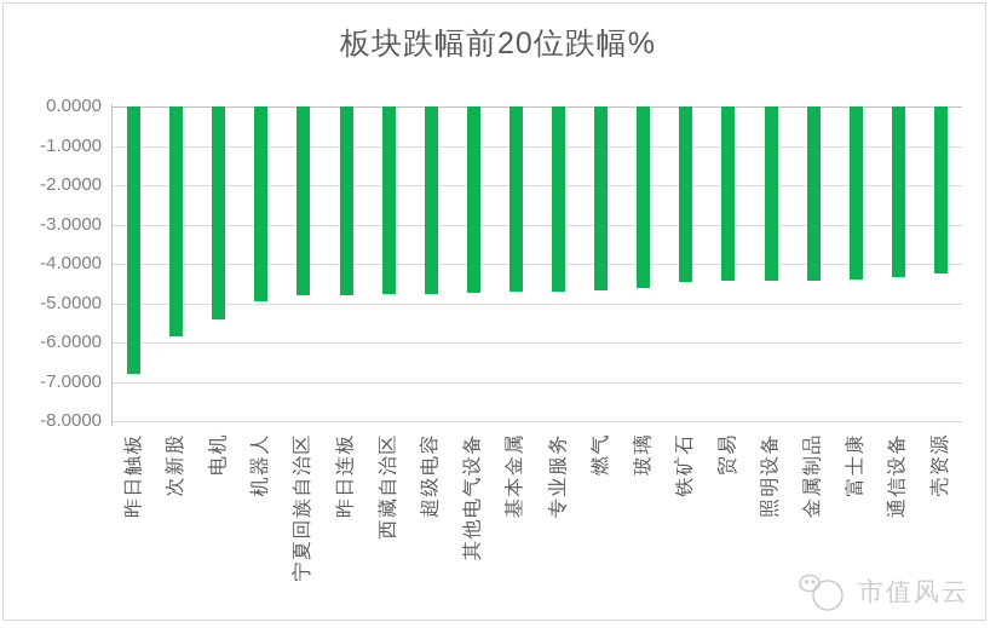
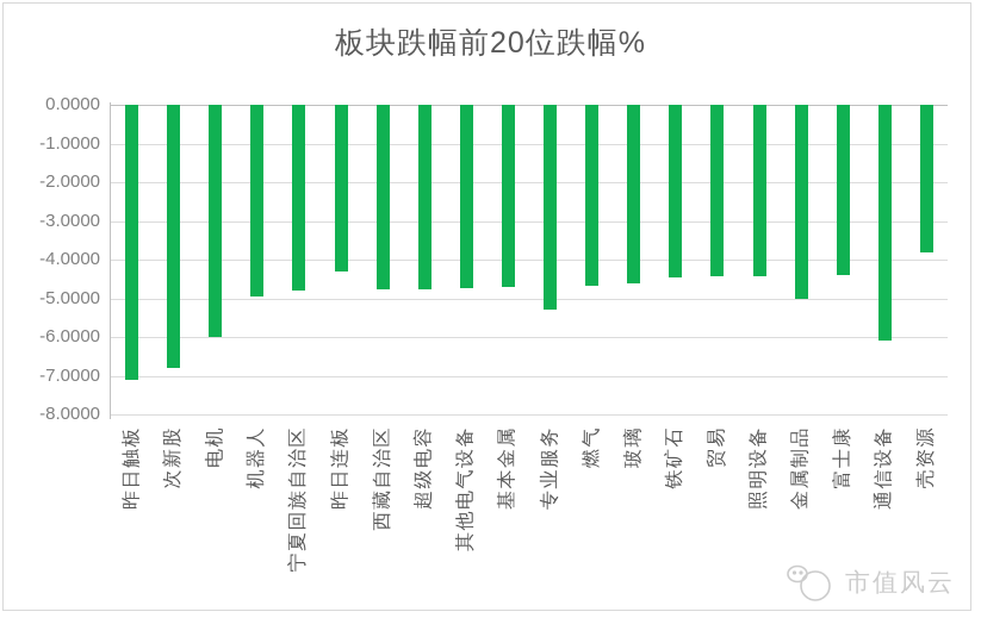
昨日触板: -6.8 -> -7.1
次新股: -5.9 -> -6.8
电机: -5.4 -> -6.0
昨日连板: -4.8 -> -4.3
专业服务: -4.7 -> -5.3
金属制品: -4.4 -> -5.0
通信设备: -4.3 -> -6.1
壳资源: -4.3 -> -3.8
